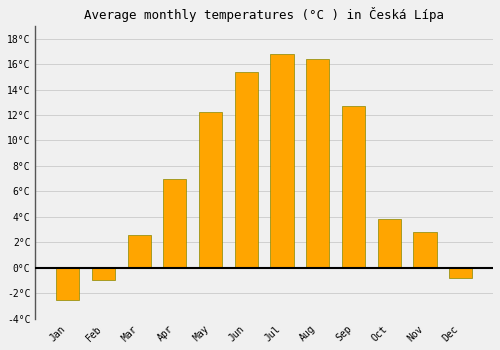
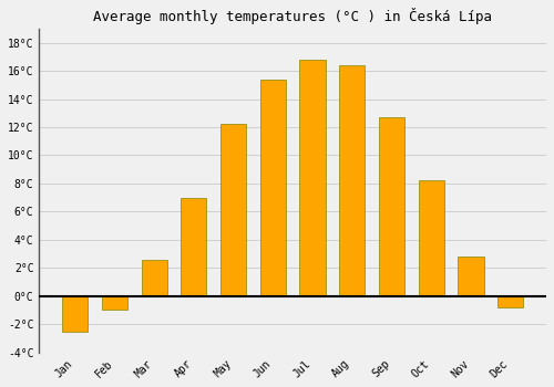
Oct: 3.8°C -> 8.2°C
